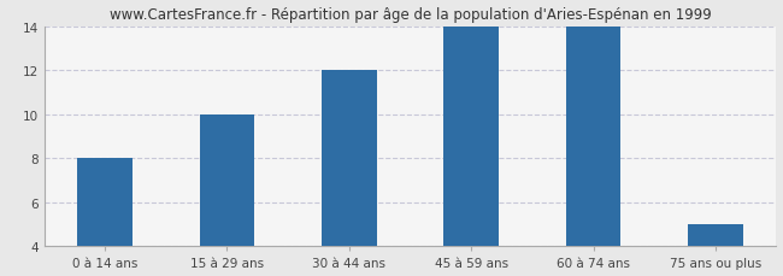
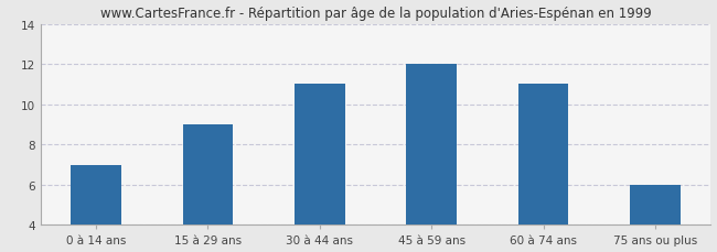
0 à 14 ans: 8 -> 7
15 à 29 ans: 10 -> 9
30 à 44 ans: 12 -> 11
45 à 59 ans: 14 -> 12
60 à 74 ans: 14 -> 11
75 ans ou plus: 5 -> 6
